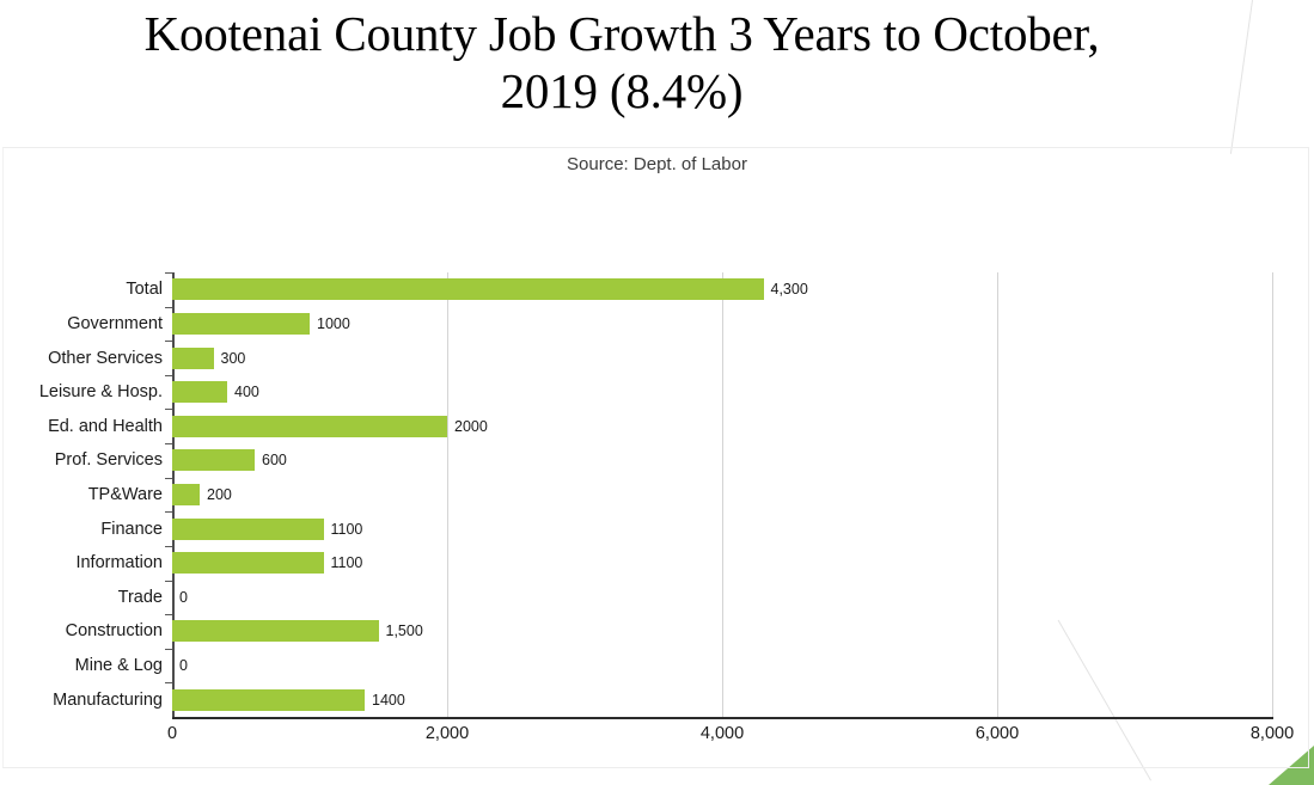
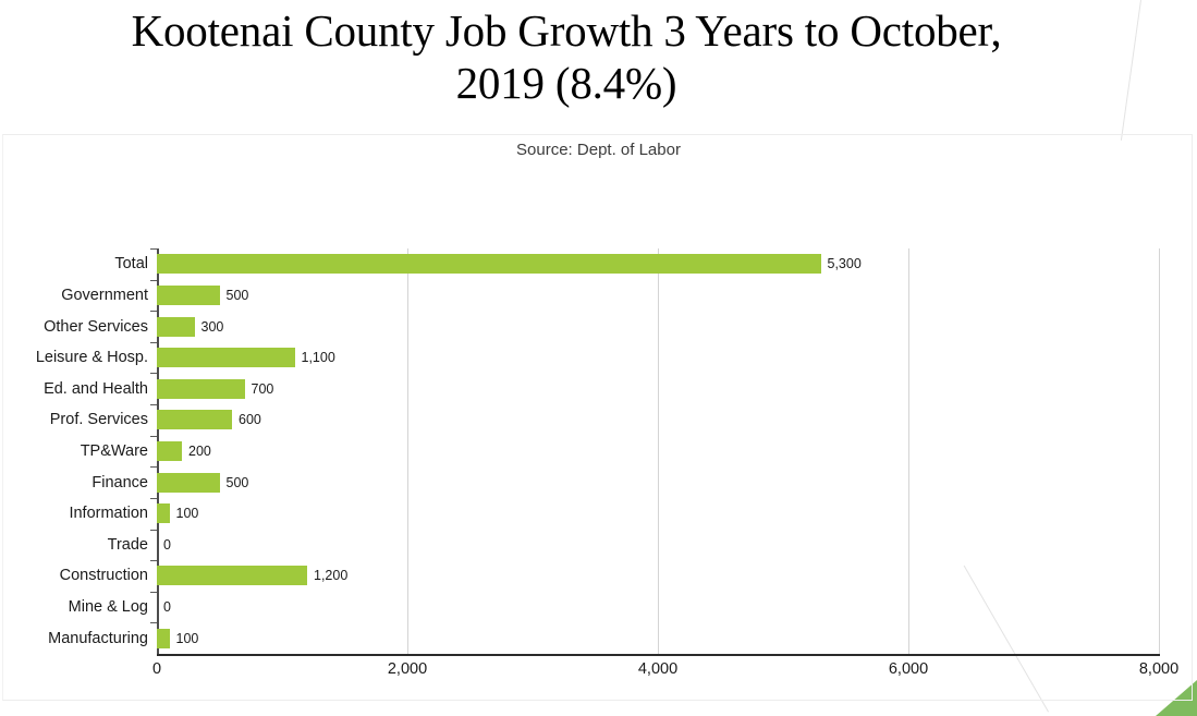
Total: 4,300 -> 5,300
Government: 1000 -> 500
Leisure & Hosp.: 400 -> 1,100
Ed. and Health: 2000 -> 700
Finance: 1100 -> 500
Information: 1100 -> 100
Construction: 1,500 -> 1,200
Manufacturing: 1400 -> 100
